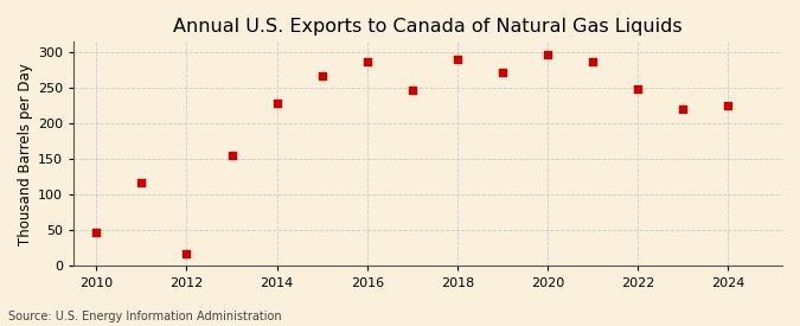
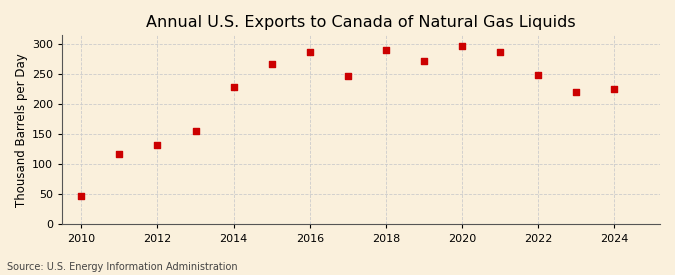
2012: 18 -> 133
